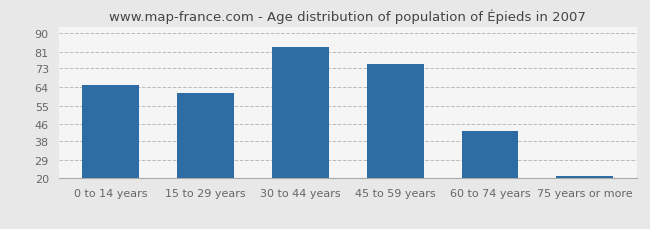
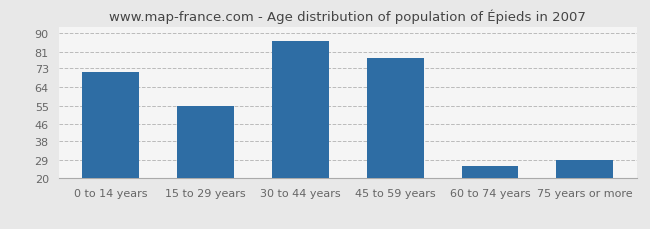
0 to 14 years: 65 -> 71
15 to 29 years: 61 -> 55
30 to 44 years: 83 -> 86
45 to 59 years: 75 -> 78
60 to 74 years: 43 -> 26
75 years or more: 21 -> 29
